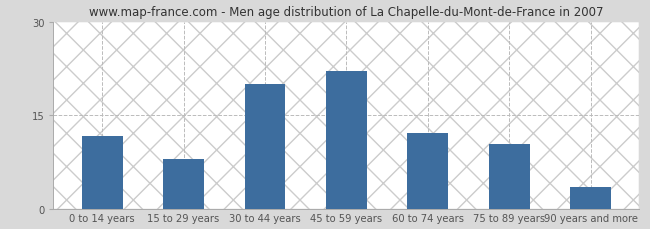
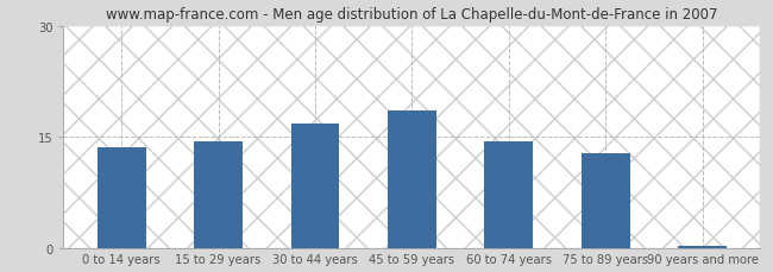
0 to 14 years: 11.6 -> 13.5
15 to 29 years: 8.0 -> 14.4
30 to 44 years: 20.0 -> 16.7
45 to 59 years: 22.0 -> 18.5
60 to 74 years: 12.2 -> 14.4
75 to 89 years: 10.4 -> 12.7
90 years and more: 3.4 -> 0.3
